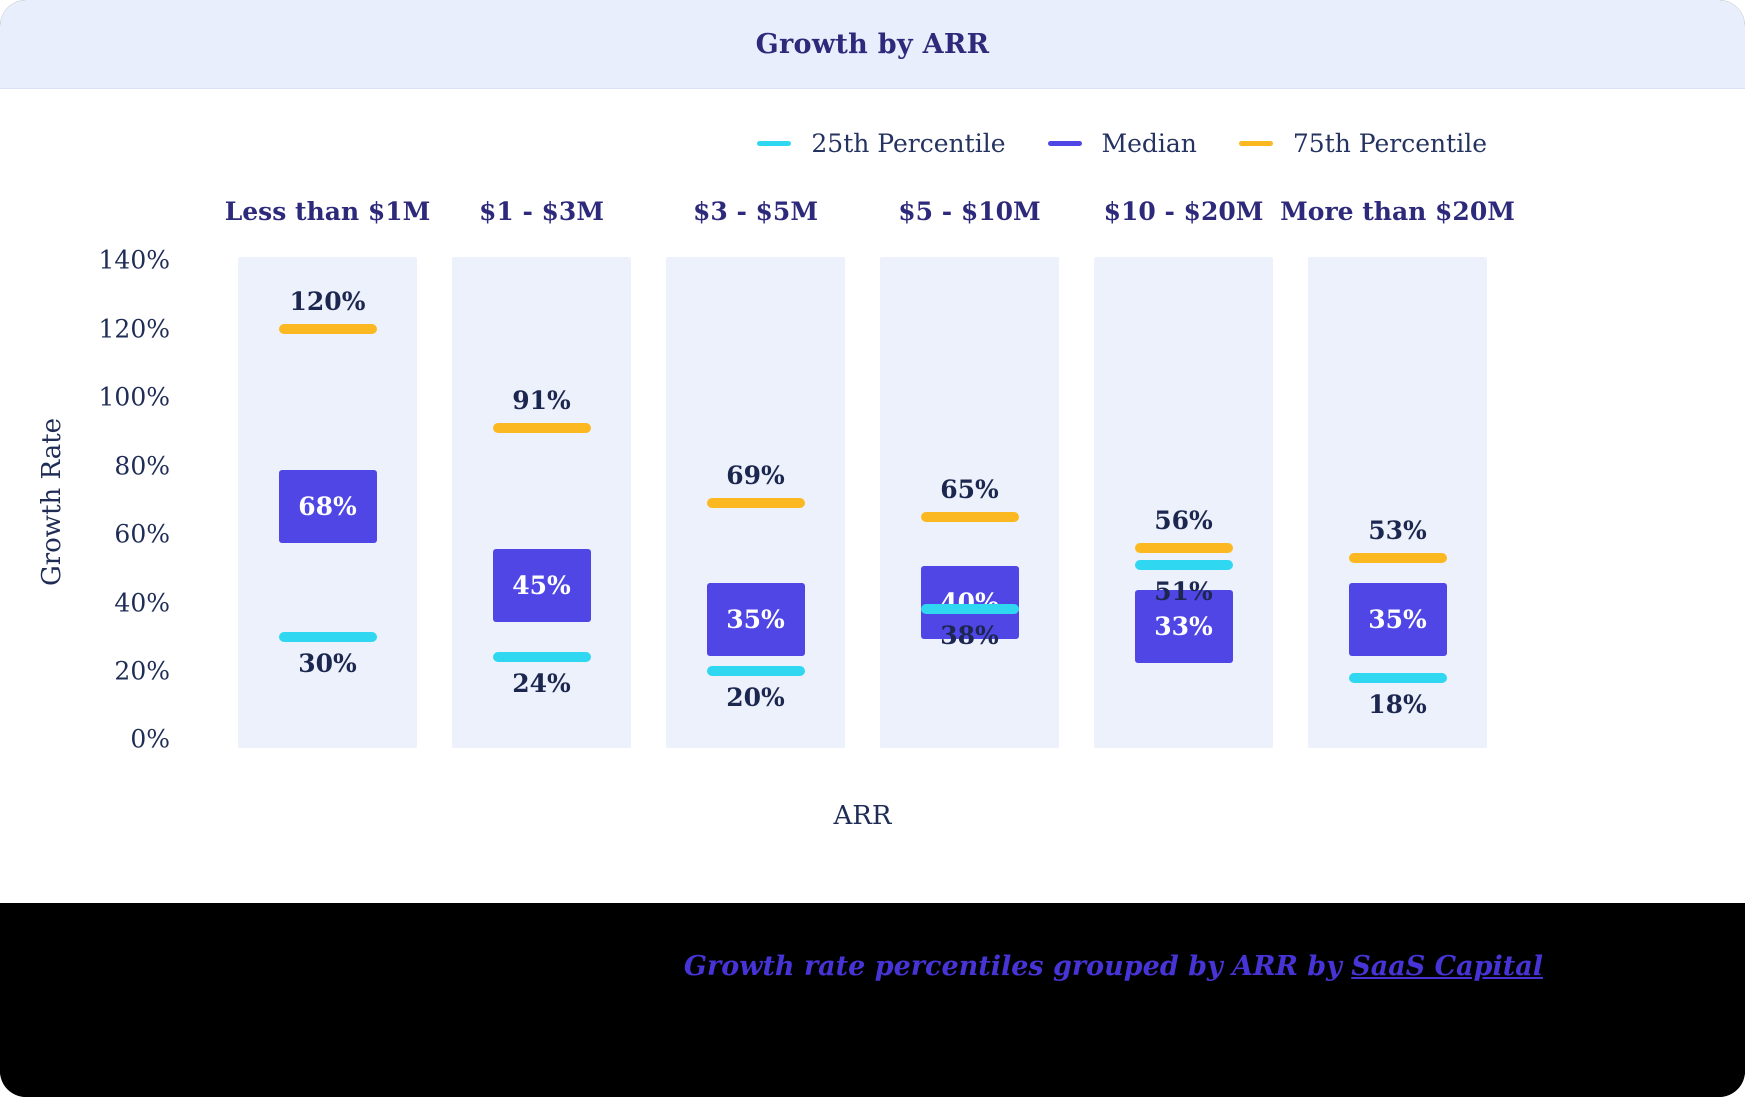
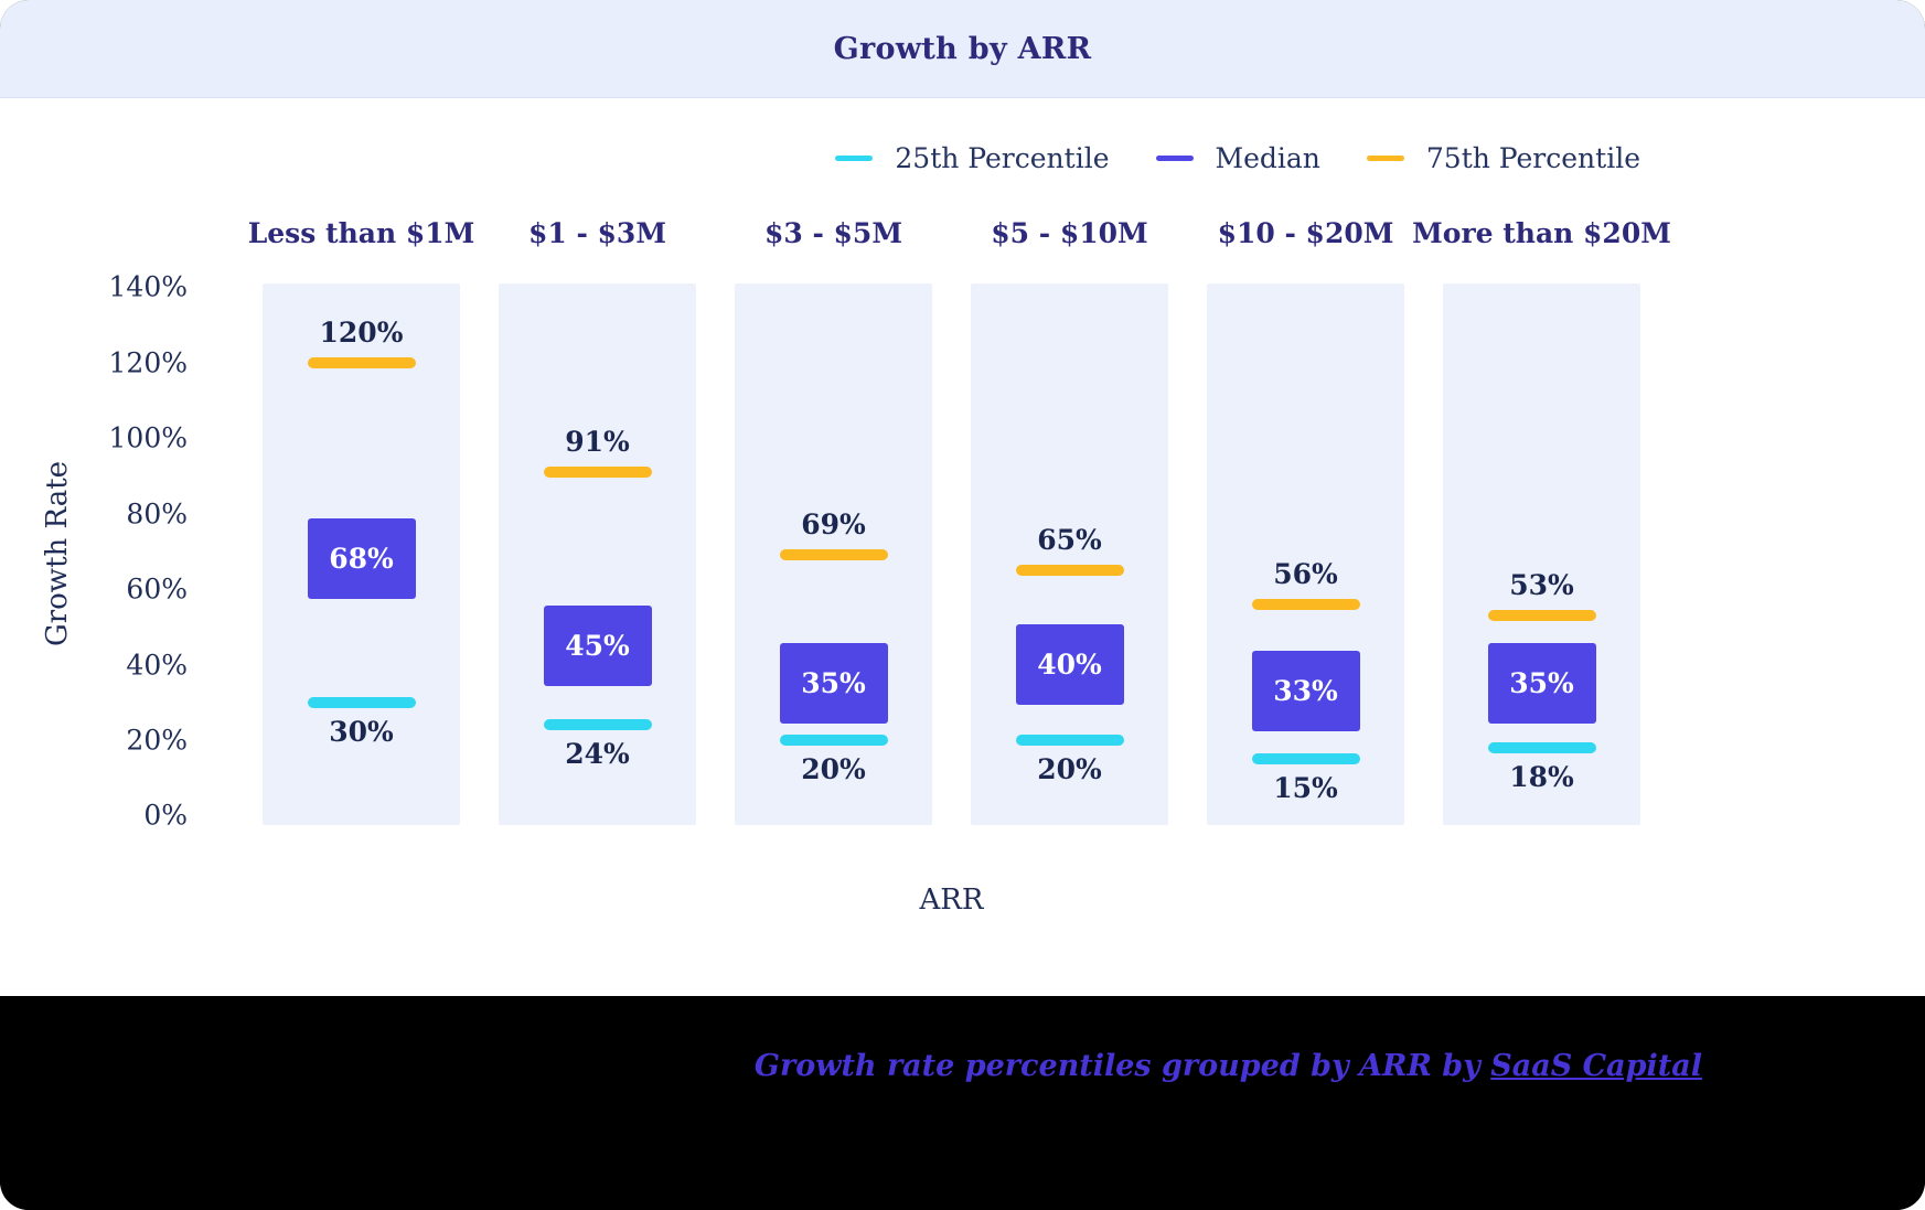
25th Percentile/$5 - $10M: 38% -> 20%
25th Percentile/$10 - $20M: 51% -> 15%
